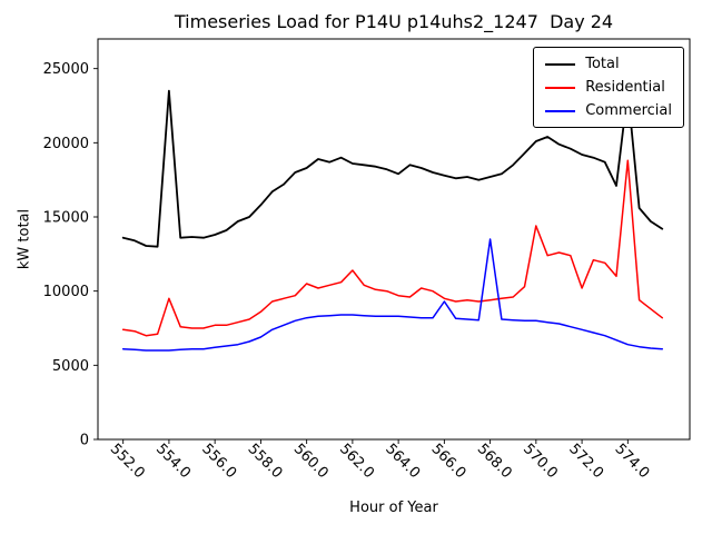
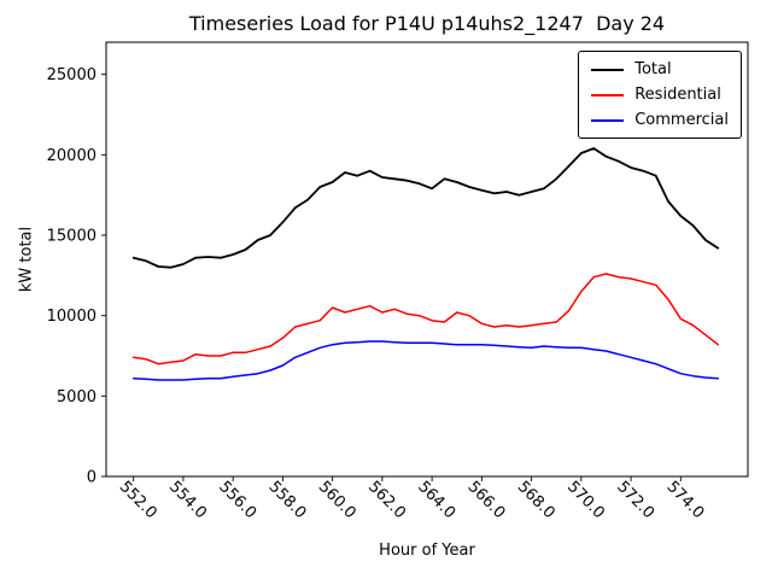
Total/554.0: 23500 -> 13200
Residential/554.0: 9500 -> 7200
Residential/562.0: 11400 -> 10200
Commercial/566.0: 9300 -> 8200
Commercial/568.0: 13500 -> 8000
Residential/570.0: 14400 -> 11500
Residential/572.0: 10200 -> 12300
Total/574.0: 23500 -> 16200
Residential/574.0: 18800 -> 9800
